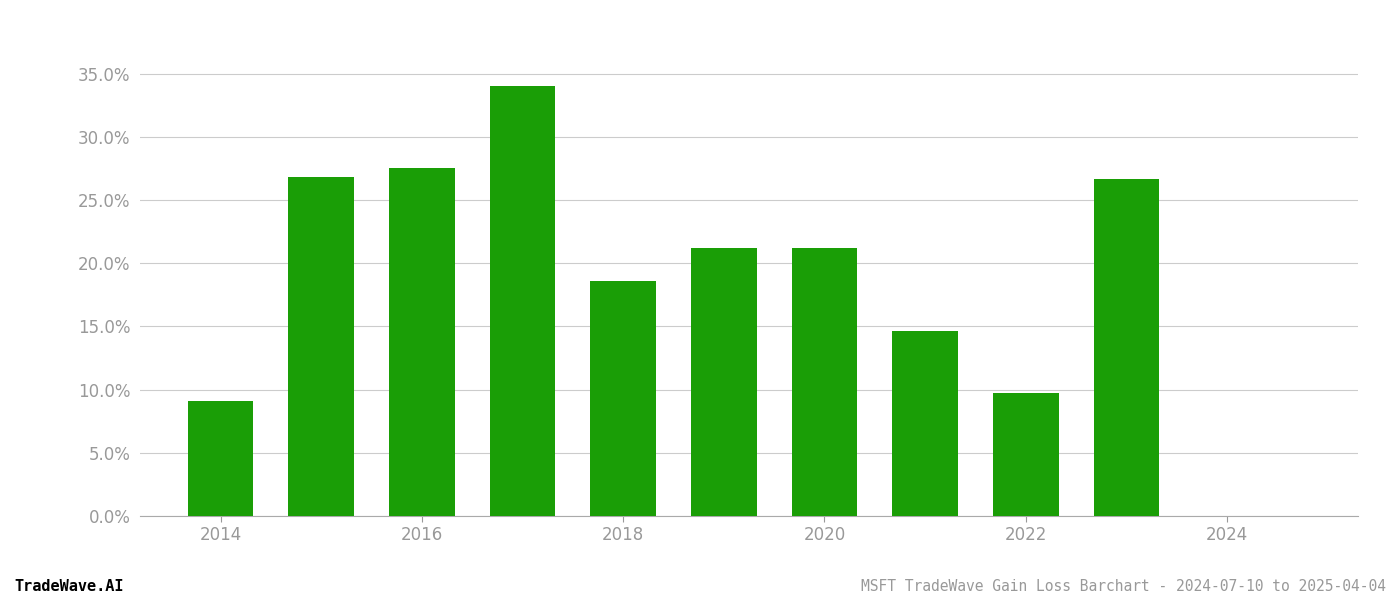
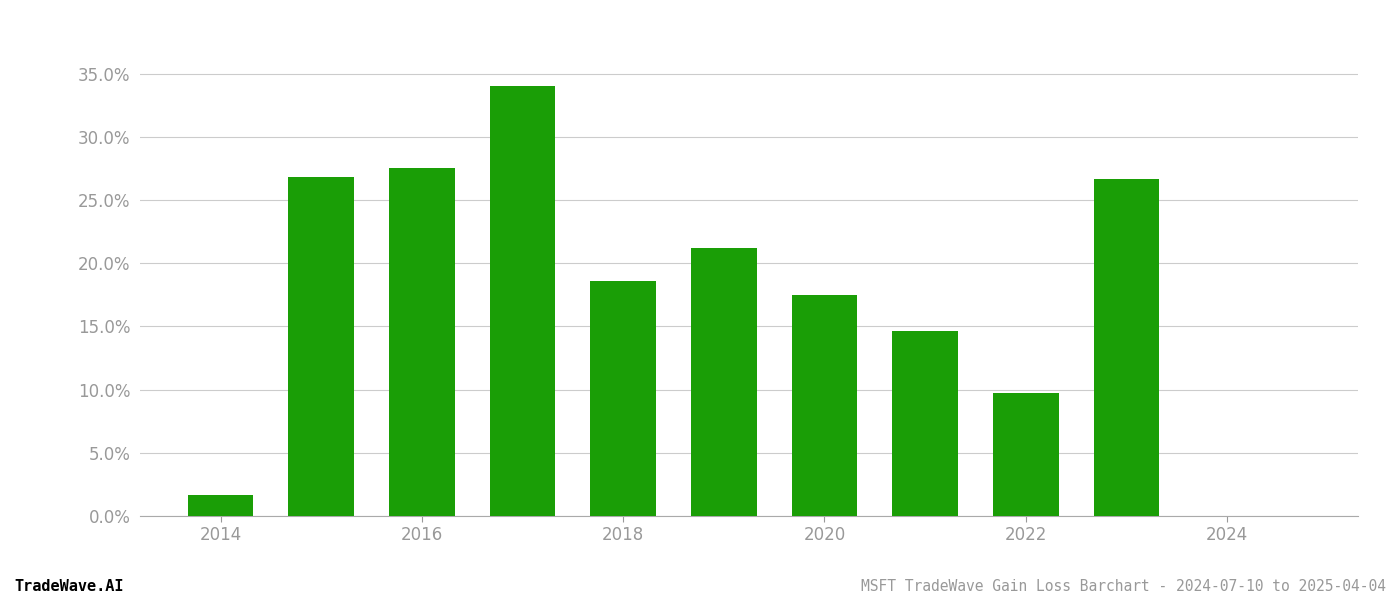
2014: 9.1% -> 1.7%
2020: 21.2% -> 17.5%
